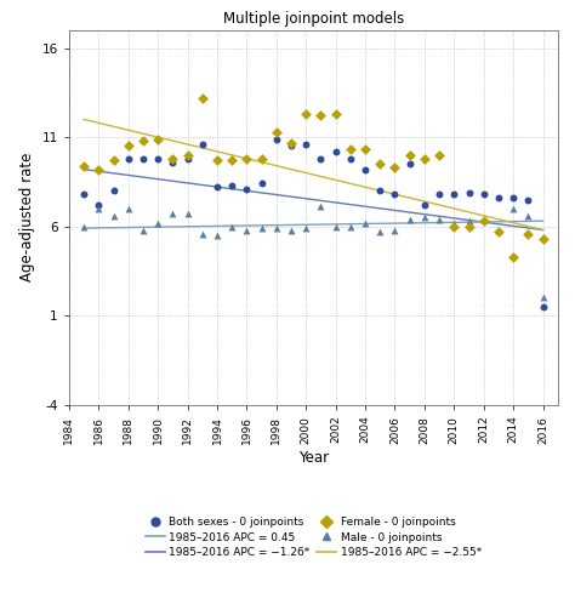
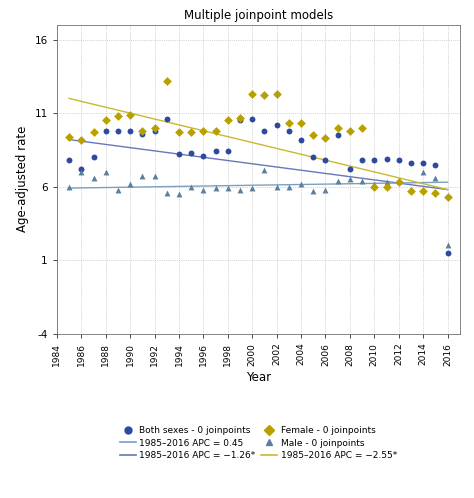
Both sexes - 0 joinpoints/1998: 10.9 -> 8.4
Female - 0 joinpoints/1998: 11.3 -> 10.5
Female - 0 joinpoints/2014: 4.3 -> 5.7
